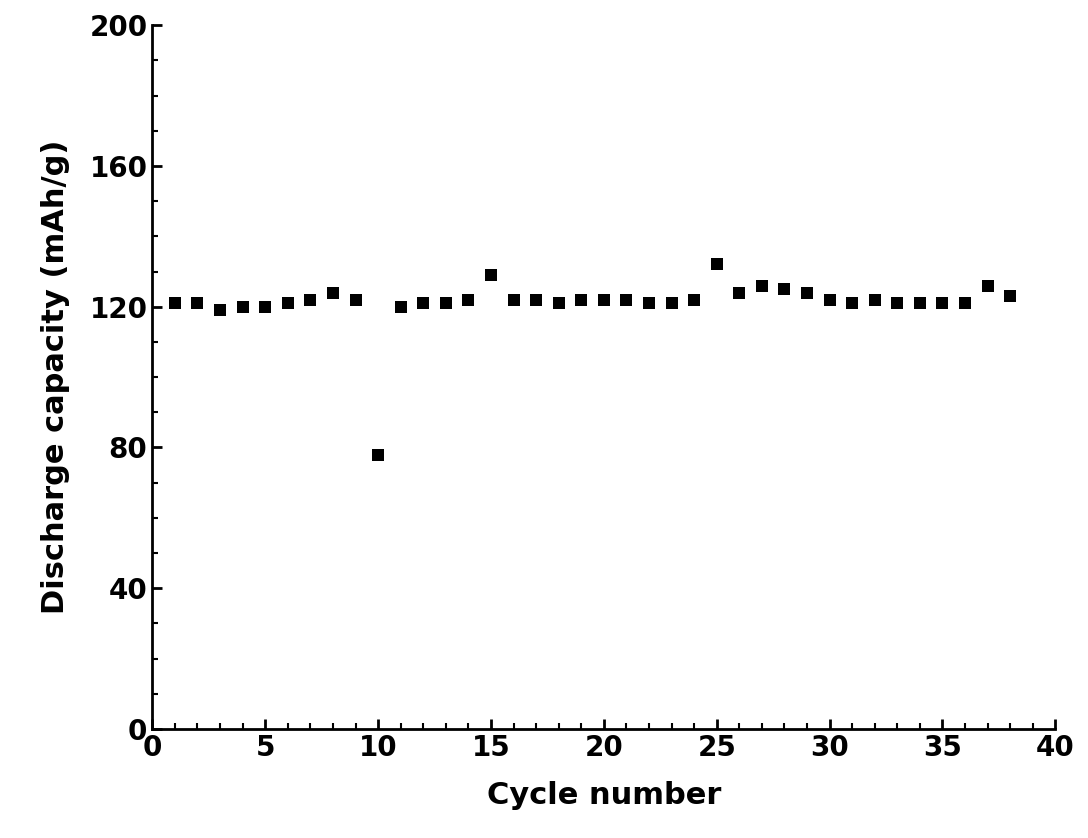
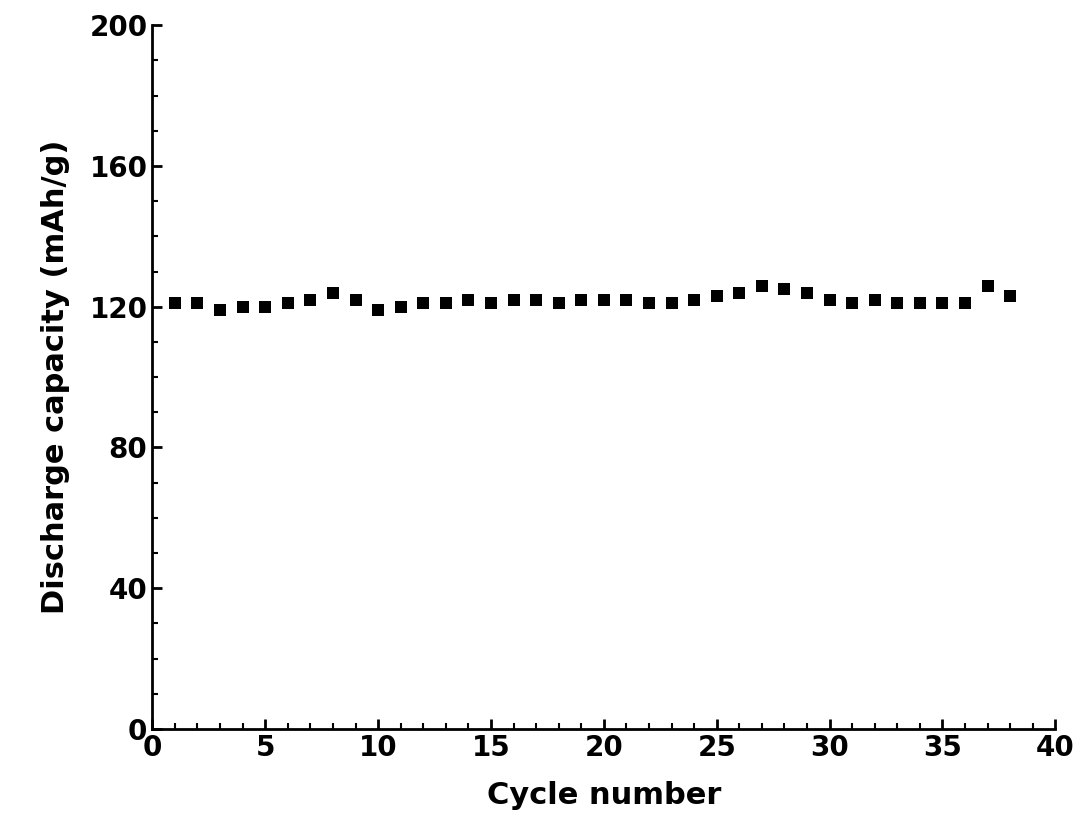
10: 78 -> 119
15: 129 -> 121
25: 132 -> 123
